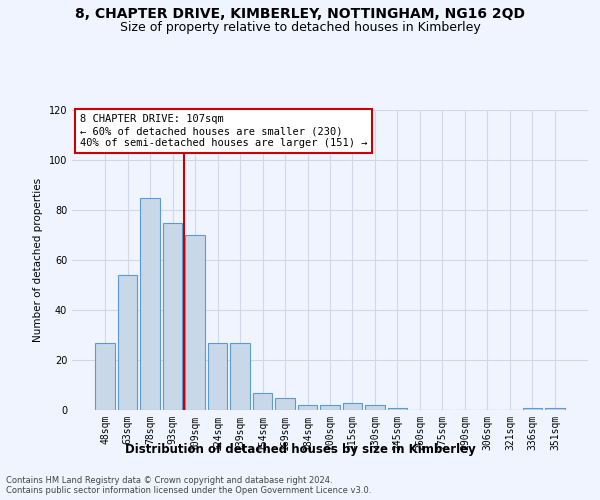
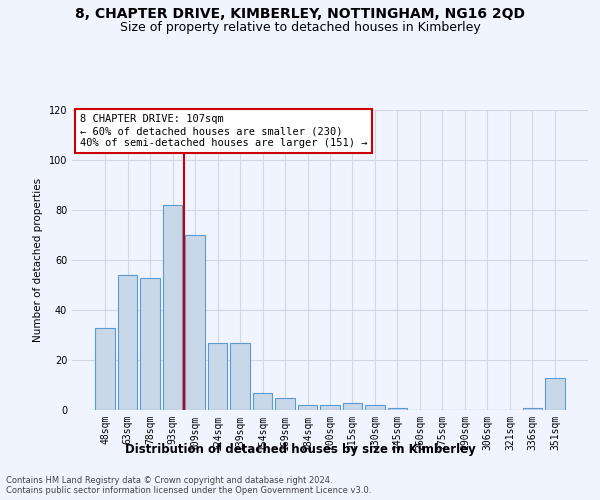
48sqm: 27 -> 33
78sqm: 85 -> 53
93sqm: 75 -> 82
351sqm: 1 -> 13
